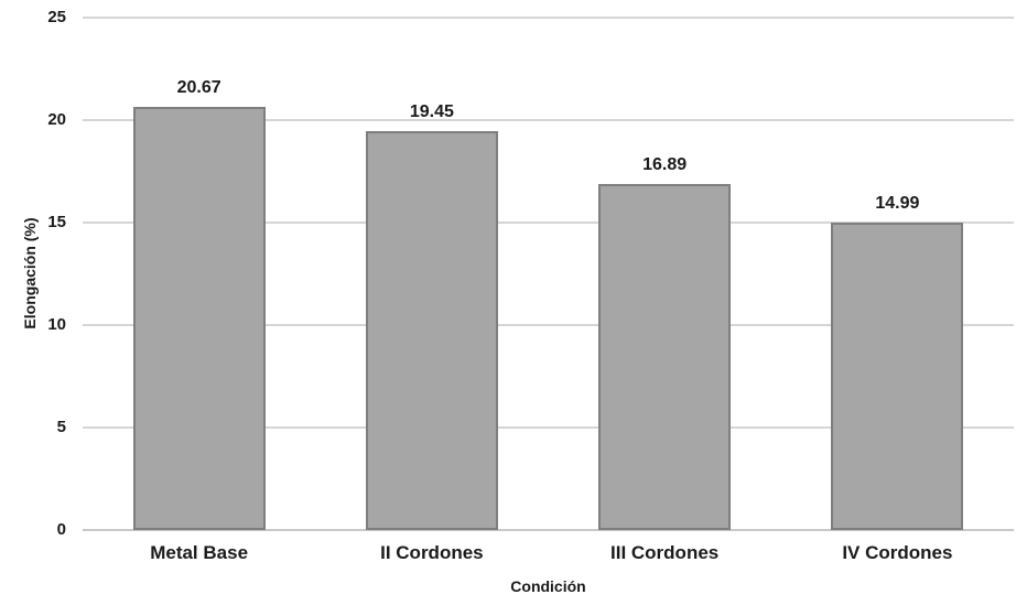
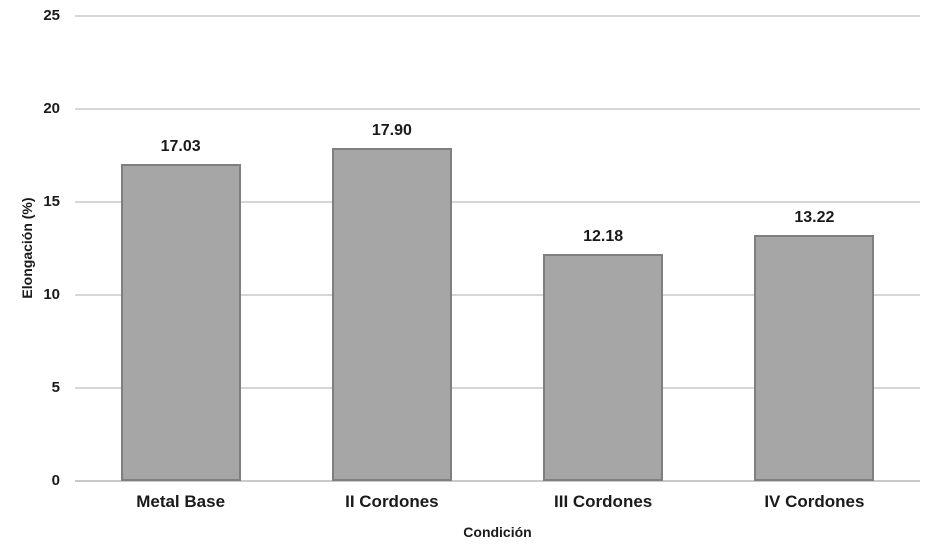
Metal Base: 20.67 -> 17.03
II Cordones: 19.45 -> 17.90
III Cordones: 16.89 -> 12.18
IV Cordones: 14.99 -> 13.22
